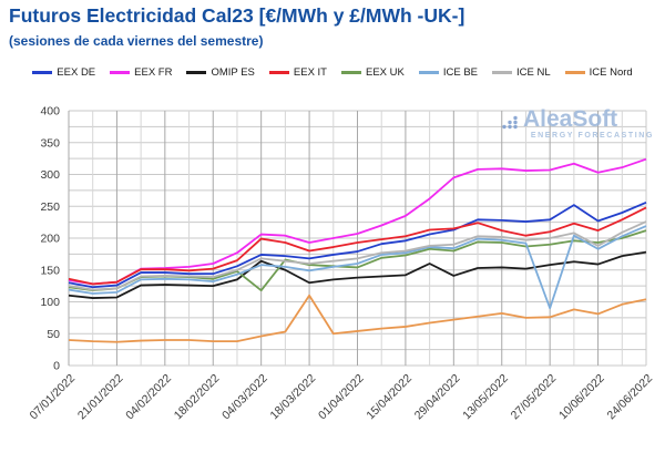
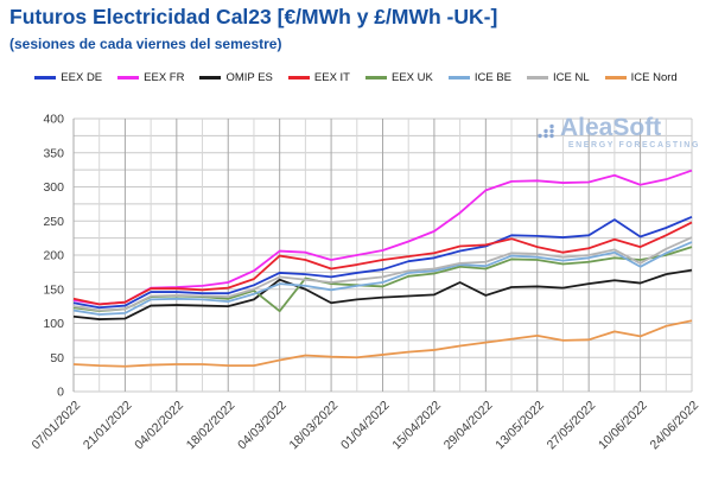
ICE Nord/18/03/2022: 110 -> 50
ICE BE/27/05/2022: 90 -> 200
